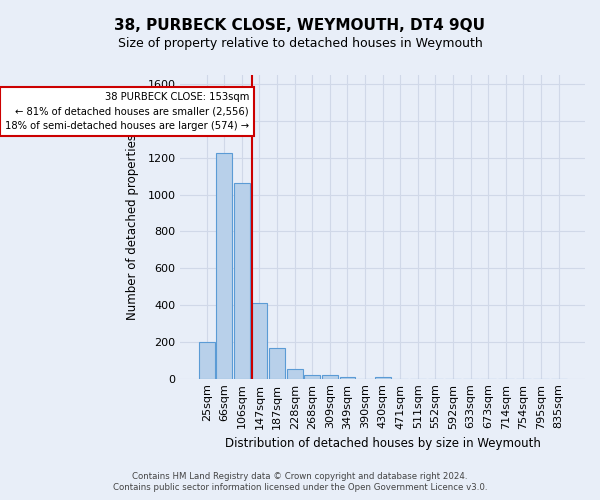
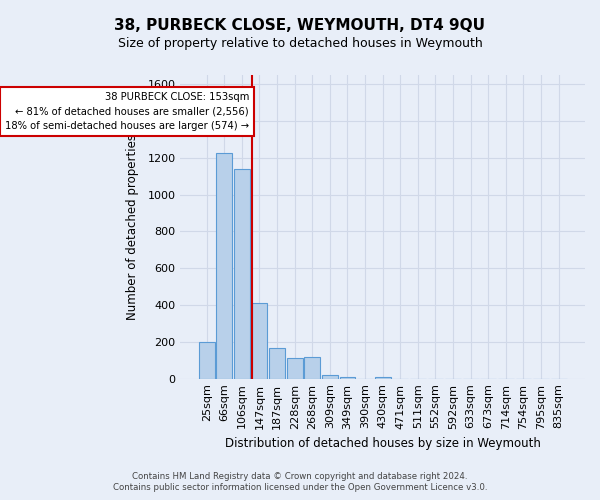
106sqm: 1060 -> 1140
228sqm: 50 -> 110
268sqm: 20 -> 120
